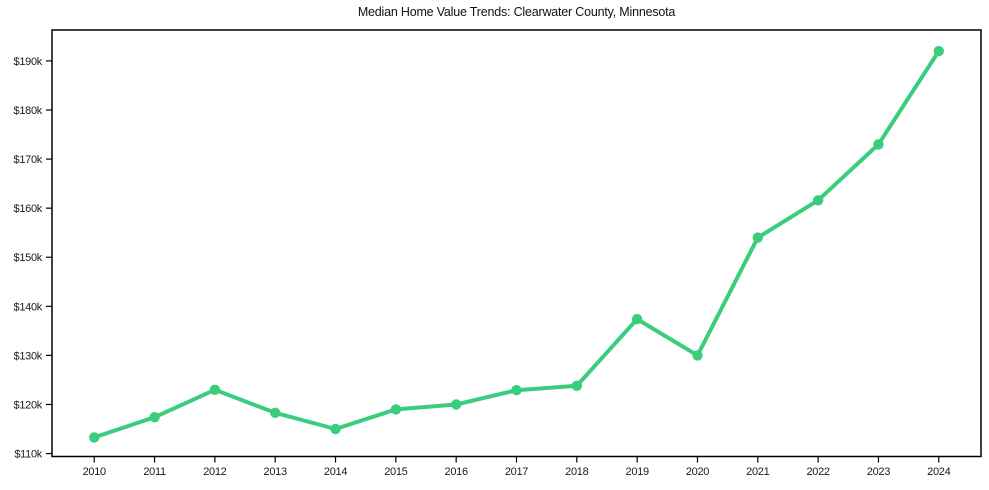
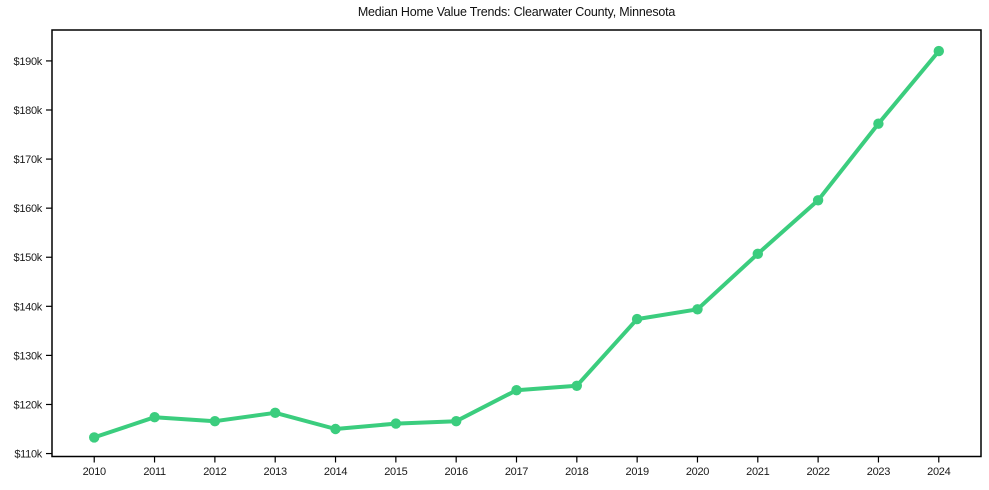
2012: $123k -> $117k
2015: $119k -> $116k
2016: $120k -> $117k
2020: $130k -> $139k
2021: $154k -> $151k
2023: $173k -> $177k
